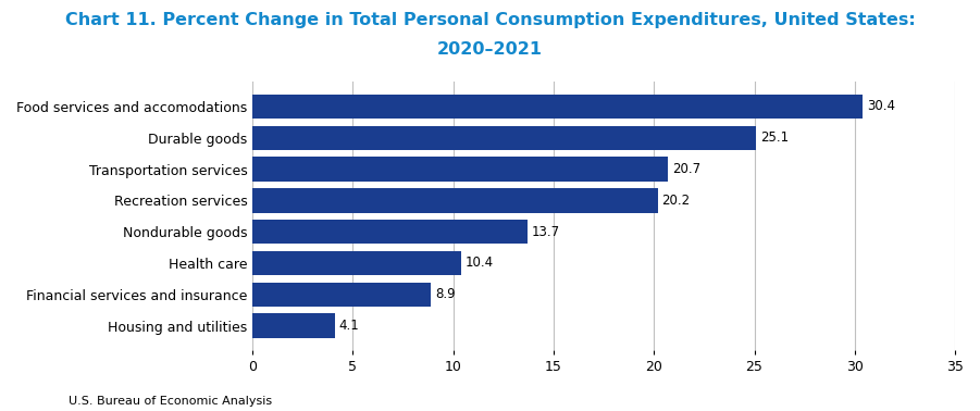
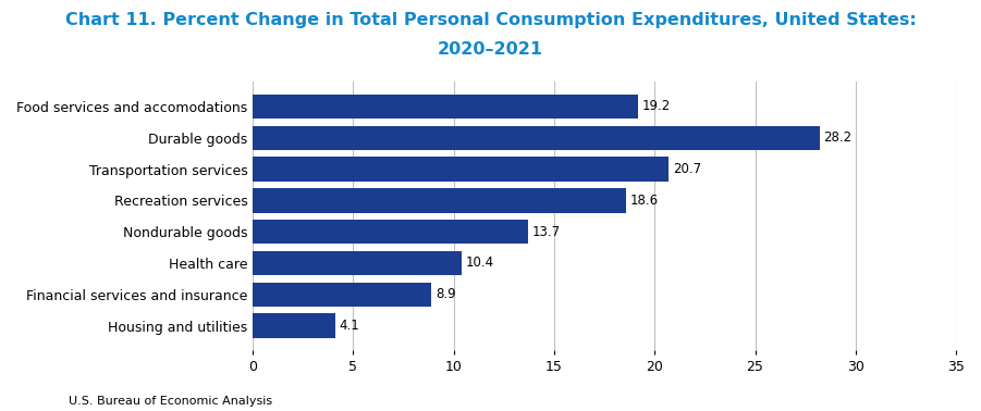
Food services and accomodations: 30.4 -> 19.2
Durable goods: 25.1 -> 28.2
Recreation services: 20.2 -> 18.6
